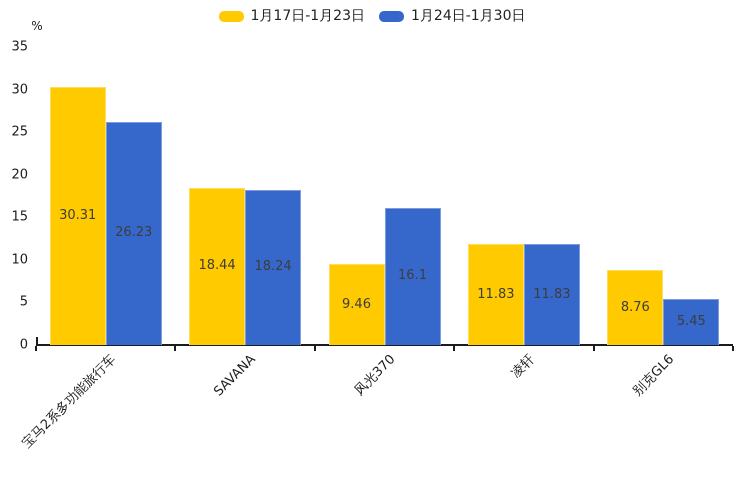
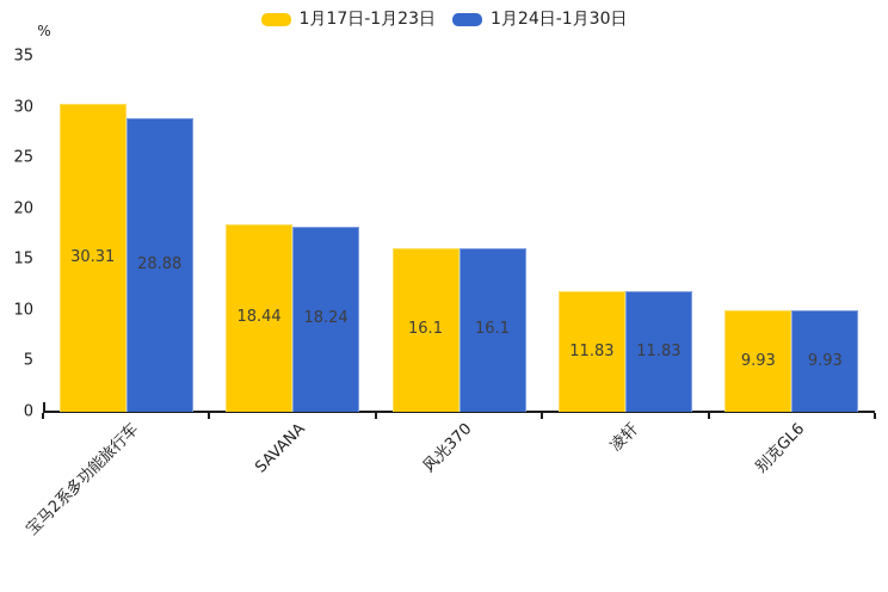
1月24日-1月30日/宝马2系多功能旅行车: 26.23 -> 28.88
1月17日-1月23日/风光370: 9.46 -> 16.1
1月17日-1月23日/别克GL6: 8.76 -> 9.93
1月24日-1月30日/别克GL6: 5.45 -> 9.93
